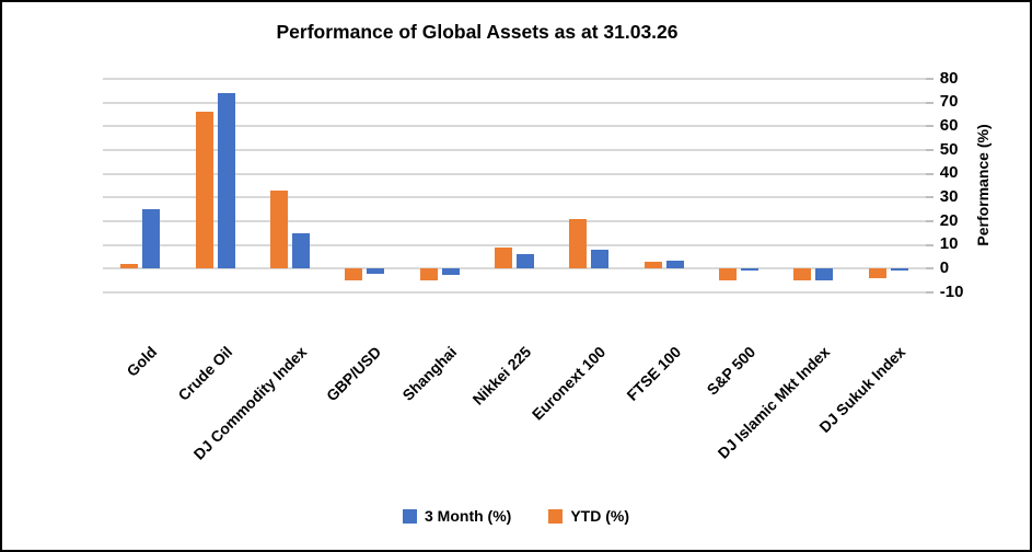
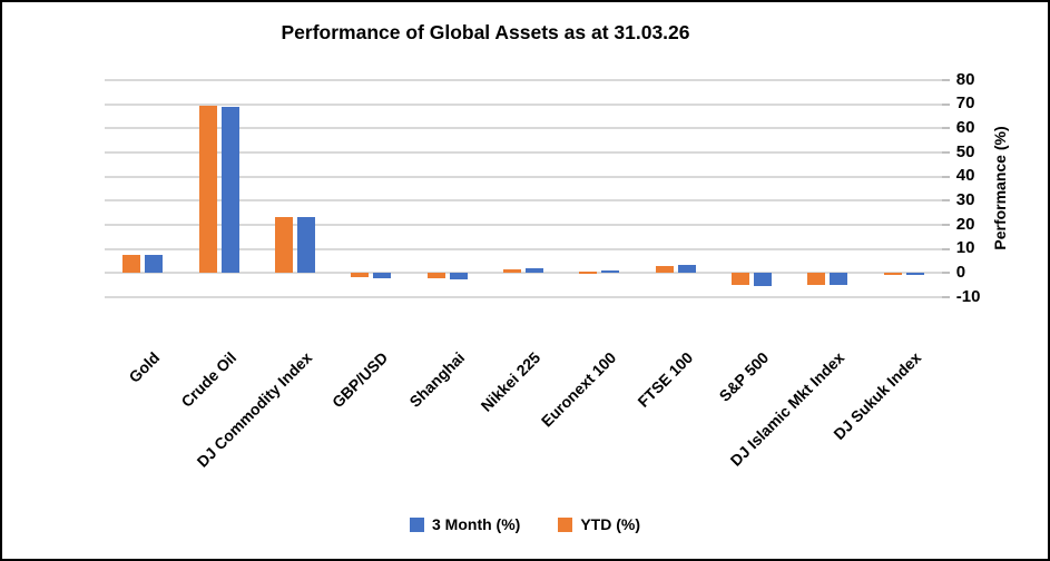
3 Month (%)/Gold: 25 -> 7
YTD (%)/Gold: 2 -> 8
3 Month (%)/Crude Oil: 74 -> 69
YTD (%)/Crude Oil: 66 -> 69
3 Month (%)/DJ Commodity Index: 15 -> 23
YTD (%)/DJ Commodity Index: 33 -> 23
YTD (%)/GBP/USD: -5 -> -2
YTD (%)/Shanghai: -5 -> -2
3 Month (%)/Nikkei 225: 6 -> 2
YTD (%)/Nikkei 225: 9 -> 2
3 Month (%)/Euronext 100: 8 -> 1
YTD (%)/Euronext 100: 21 -> 1
3 Month (%)/S&P 500: -1 -> -5
YTD (%)/DJ Sukuk Index: -4 -> -1
